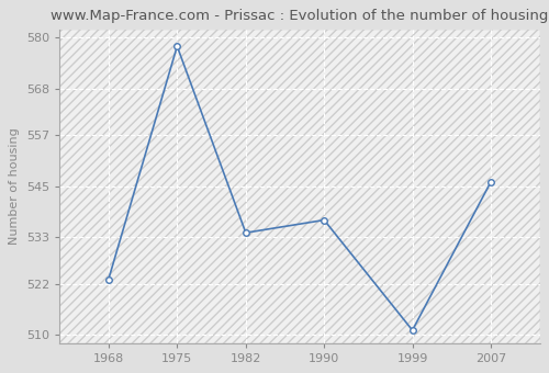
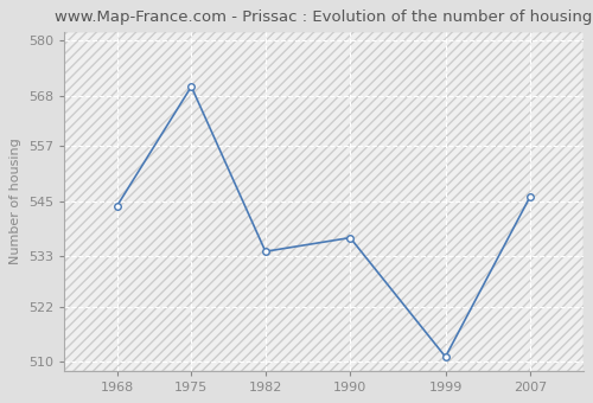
1968: 523 -> 544
1975: 578 -> 570
